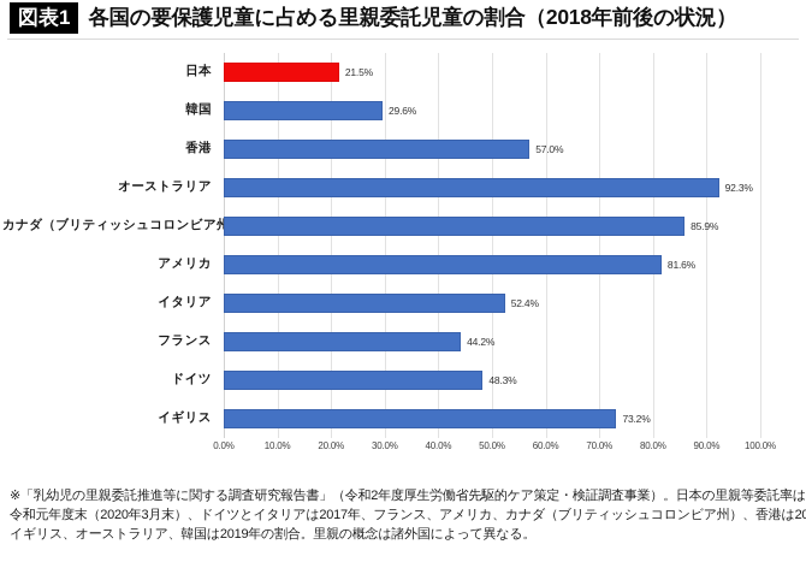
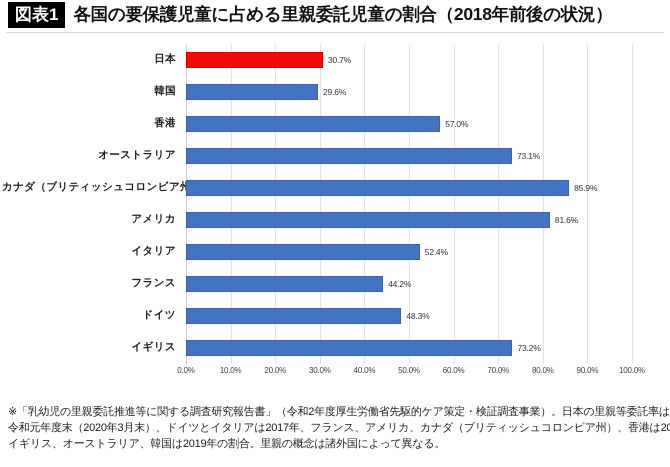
日本: 21.5% -> 30.7%
オーストラリア: 92.3% -> 73.1%
